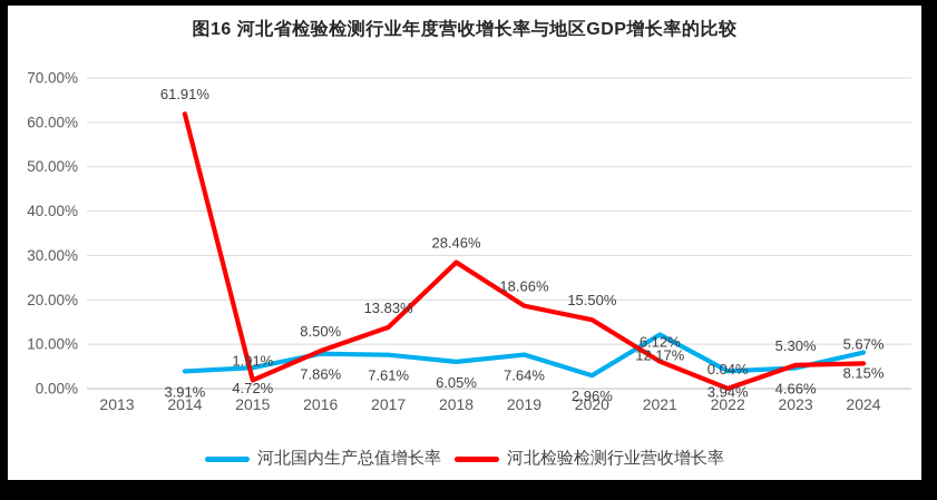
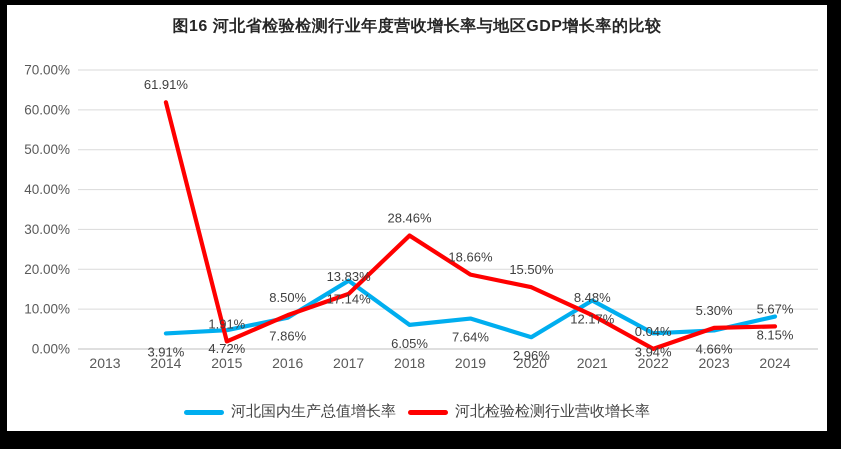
河北国内生产总值增长率/2017: 7.61% -> 17.14%
河北检验检测行业营收增长率/2021: 6.12% -> 8.48%
